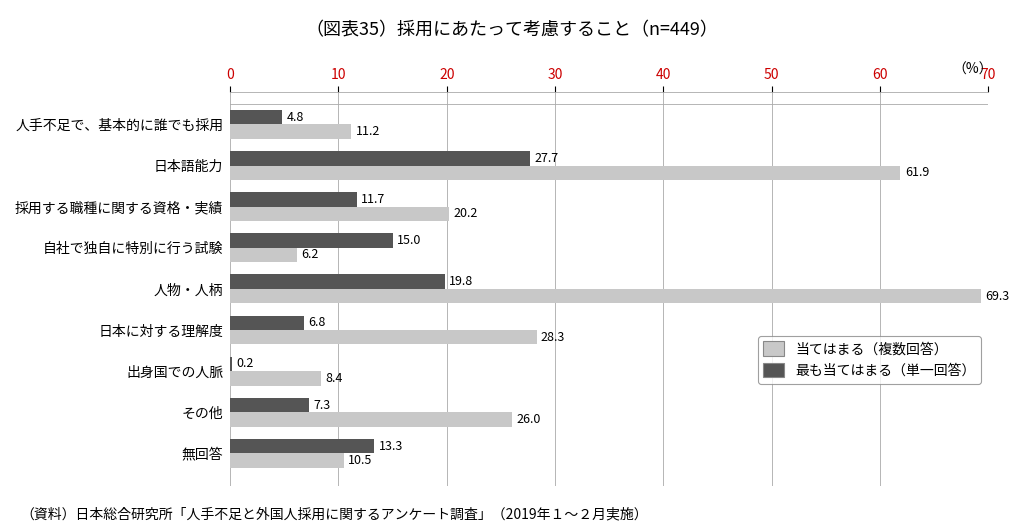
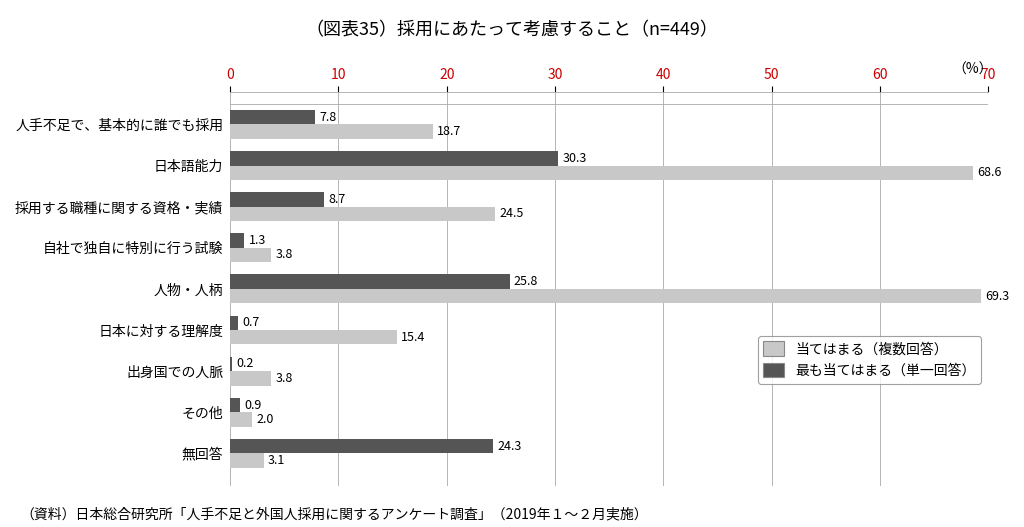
最も当てはまる（単一回答）/人手不足で、基本的に誰でも採用: 4.8 -> 7.8
当てはまる（複数回答）/人手不足で、基本的に誰でも採用: 11.2 -> 18.7
最も当てはまる（単一回答）/日本語能力: 27.7 -> 30.3
当てはまる（複数回答）/日本語能力: 61.9 -> 68.6
最も当てはまる（単一回答）/採用する職種に関する資格・実績: 11.7 -> 8.7
当てはまる（複数回答）/採用する職種に関する資格・実績: 20.2 -> 24.5
最も当てはまる（単一回答）/自社で独自に特別に行う試験: 15.0 -> 1.3
当てはまる（複数回答）/自社で独自に特別に行う試験: 6.2 -> 3.8
最も当てはまる（単一回答）/人物・人柄: 19.8 -> 25.8
最も当てはまる（単一回答）/日本に対する理解度: 6.8 -> 0.7
当てはまる（複数回答）/日本に対する理解度: 28.3 -> 15.4
当てはまる（複数回答）/出身国での人脈: 8.4 -> 3.8
最も当てはまる（単一回答）/その他: 7.3 -> 0.9
当てはまる（複数回答）/その他: 26.0 -> 2.0
最も当てはまる（単一回答）/無回答: 13.3 -> 24.3
当てはまる（複数回答）/無回答: 10.5 -> 3.1
